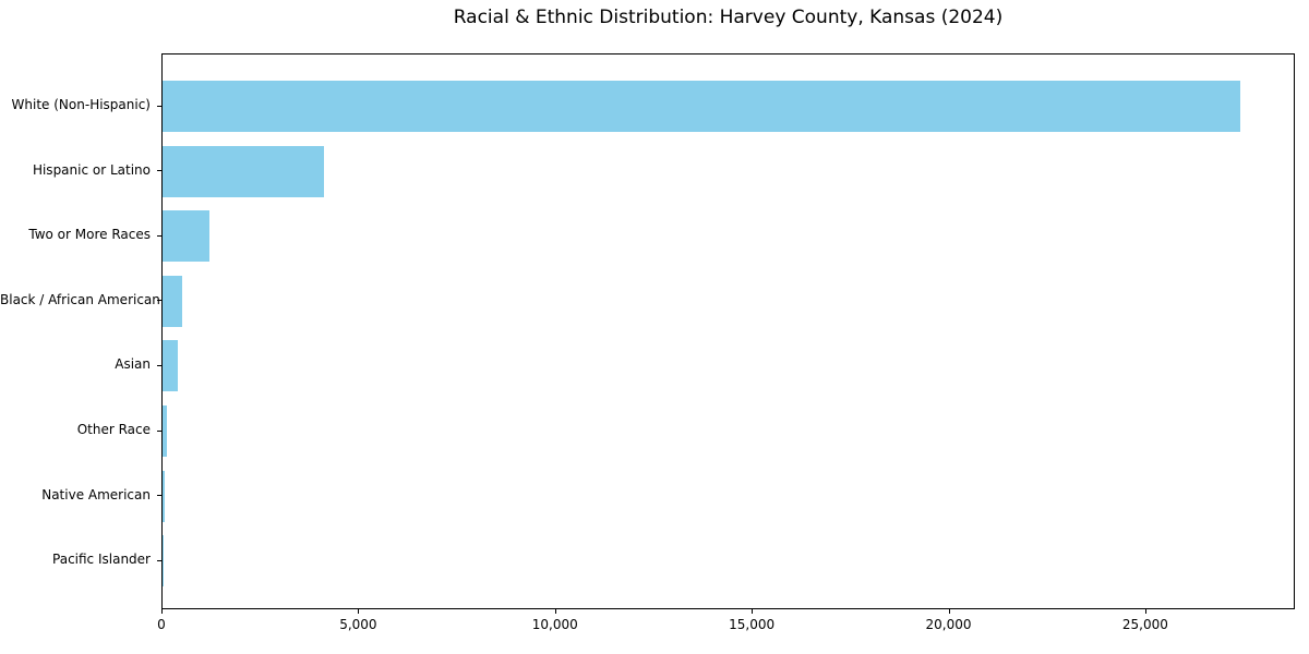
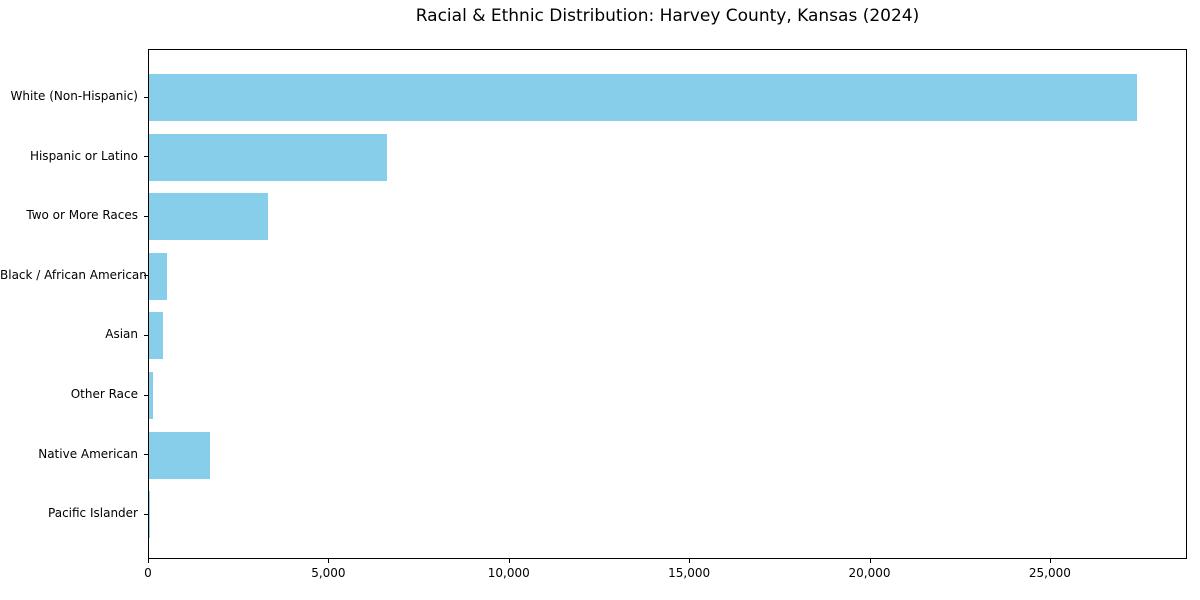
Hispanic or Latino: 4100 -> 6600
Two or More Races: 1200 -> 3300
Native American: 100 -> 1700
